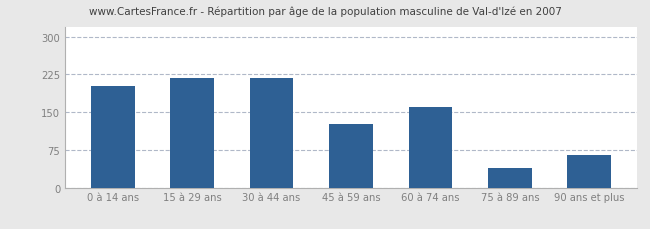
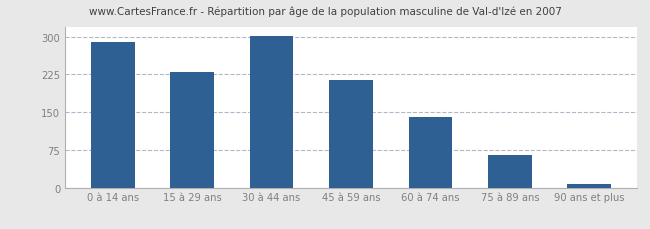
0 à 14 ans: 202 -> 290
15 à 29 ans: 218 -> 230
30 à 44 ans: 218 -> 302
45 à 59 ans: 126 -> 213
60 à 74 ans: 160 -> 140
75 à 89 ans: 38 -> 65
90 ans et plus: 64 -> 8
